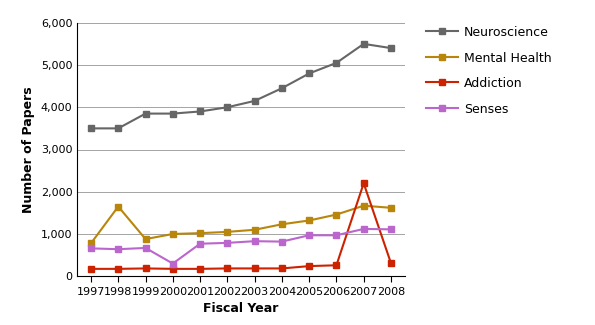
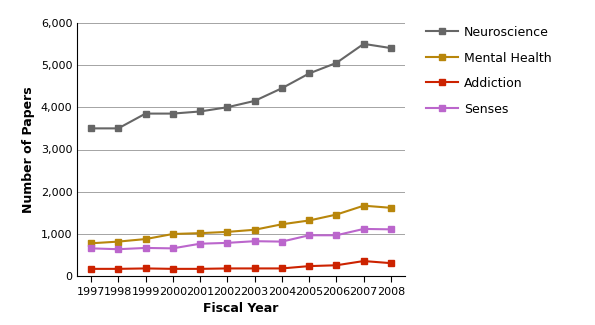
Mental Health/1998: 1,650 -> 820
Senses/2000: 300 -> 660
Addiction/2007: 2,200 -> 360
